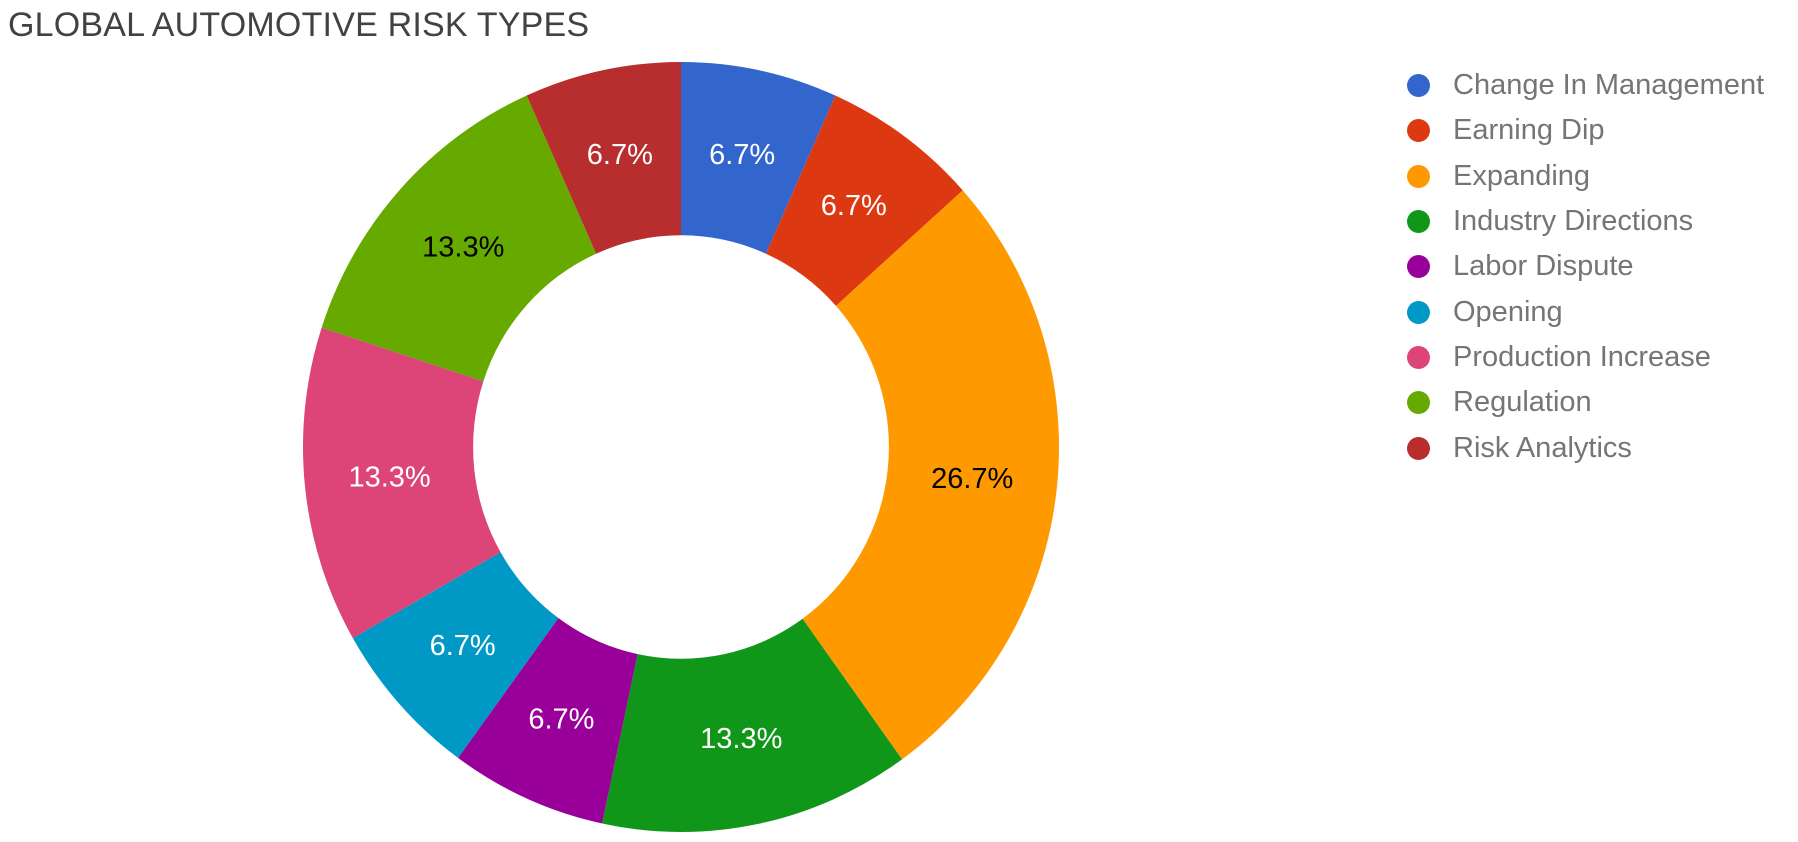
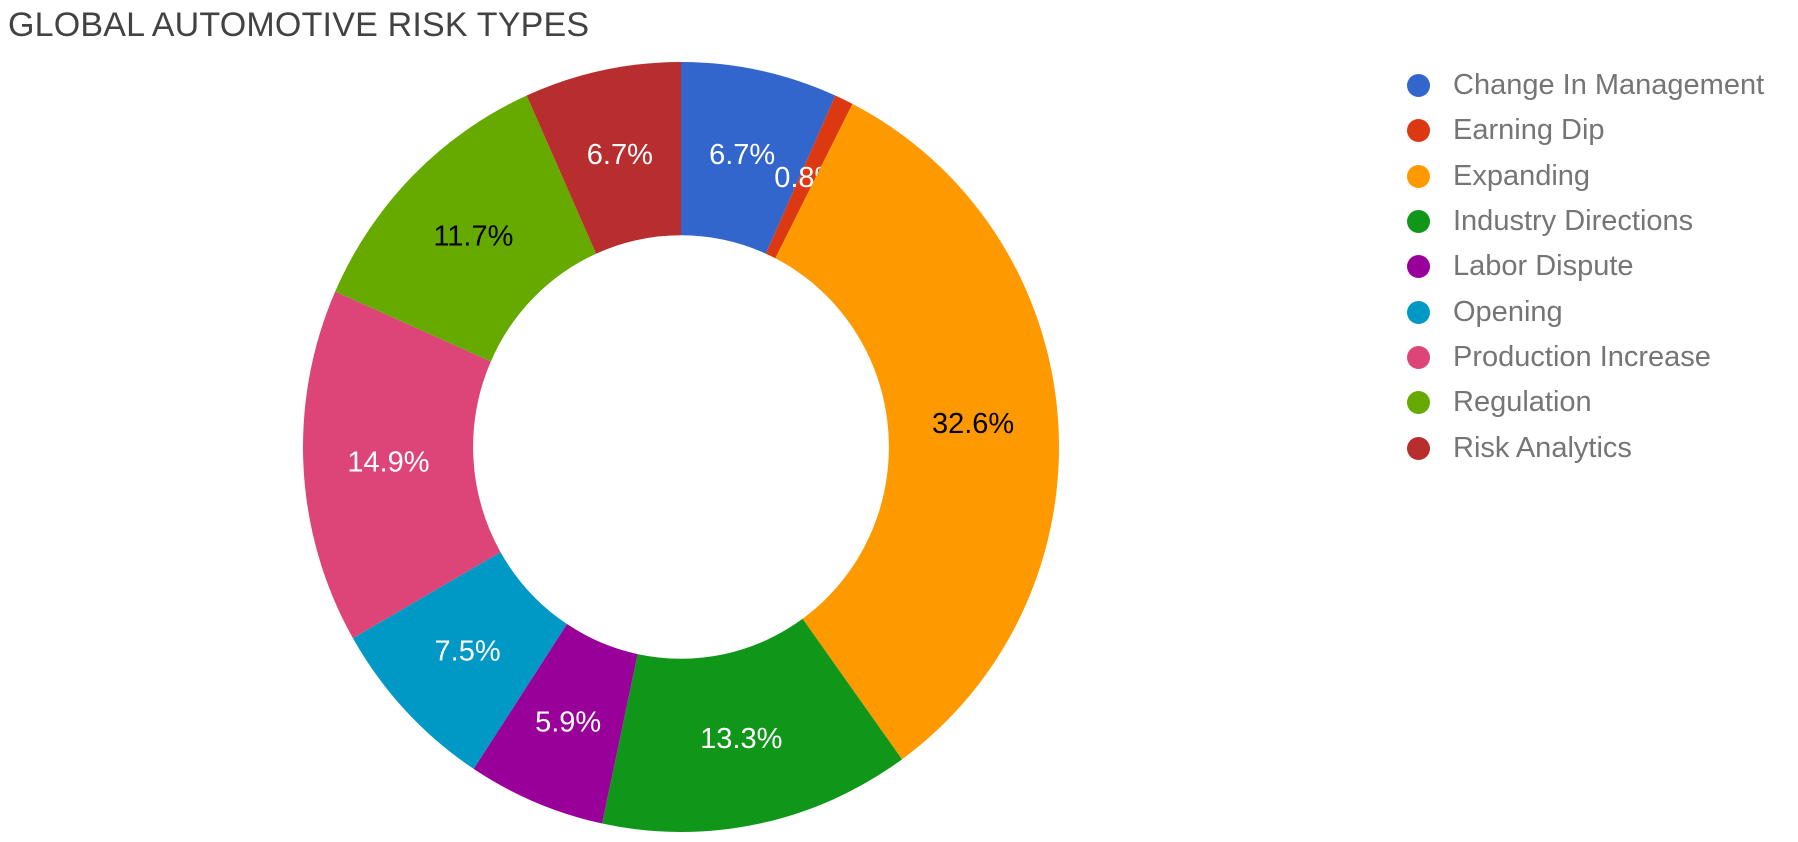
Earning Dip: 6.7% -> 0.8%
Expanding: 26.7% -> 32.6%
Labor Dispute: 6.7% -> 5.9%
Opening: 6.7% -> 7.5%
Production Increase: 13.3% -> 14.9%
Regulation: 13.3% -> 11.7%
